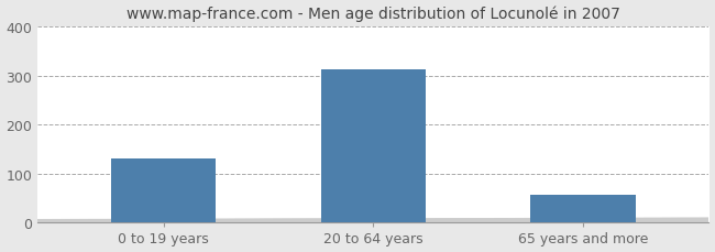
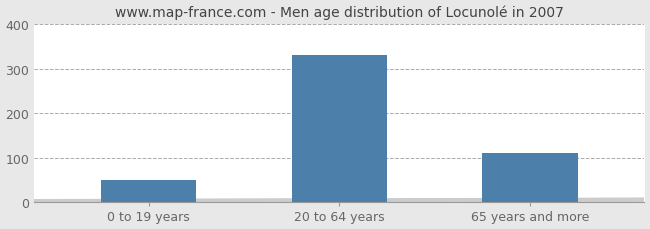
0 to 19 years: 131 -> 50
20 to 64 years: 314 -> 330
65 years and more: 57 -> 110
